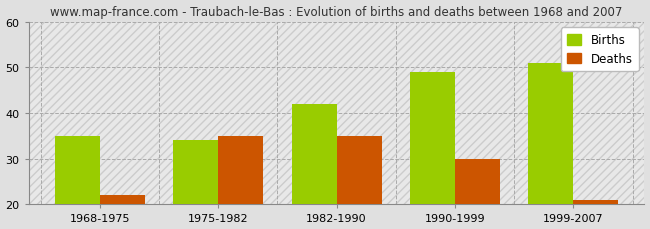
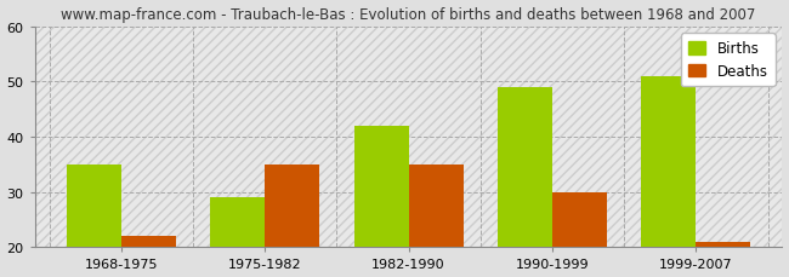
Births/1975-1982: 34 -> 29
